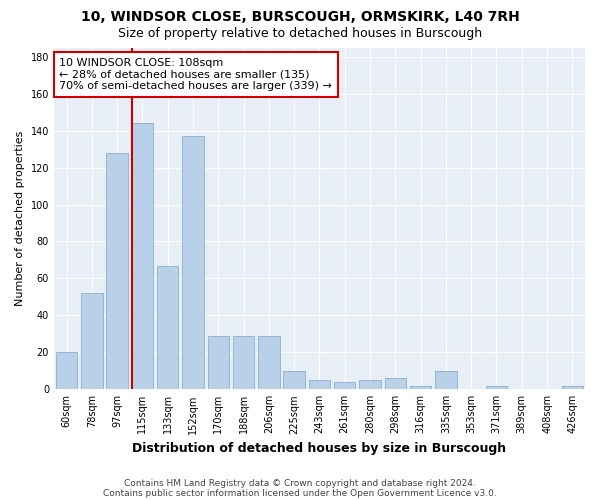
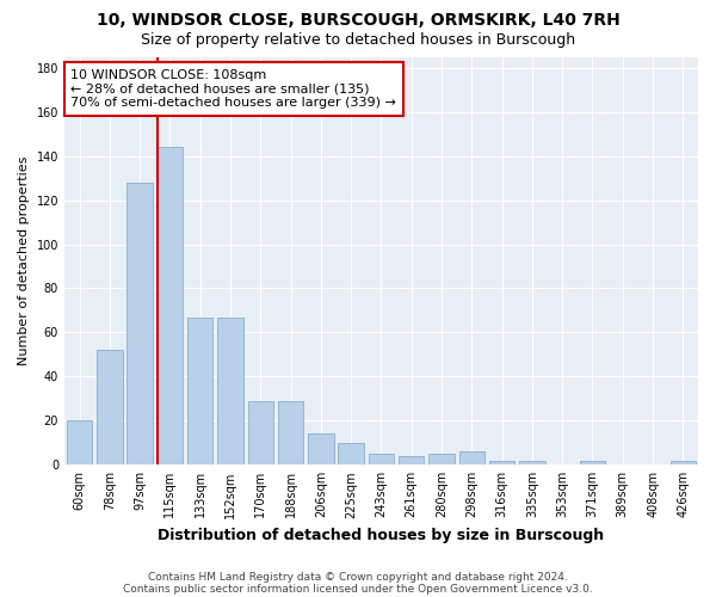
152sqm: 137 -> 67
206sqm: 29 -> 14
335sqm: 10 -> 2
